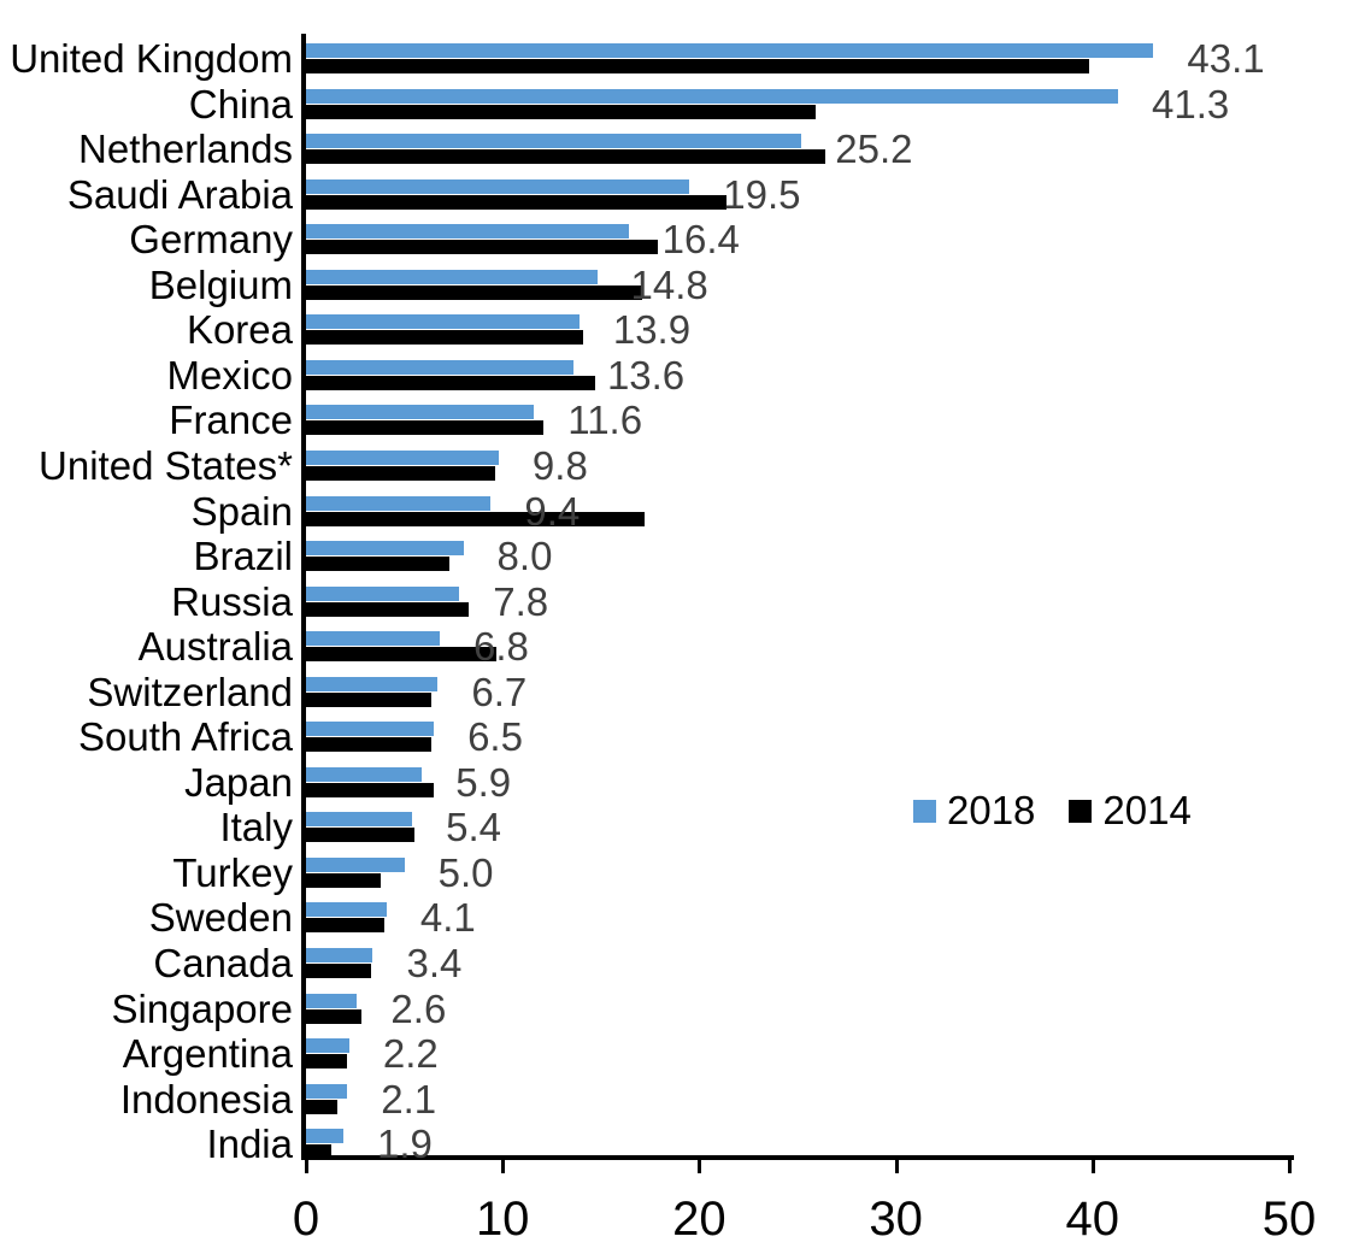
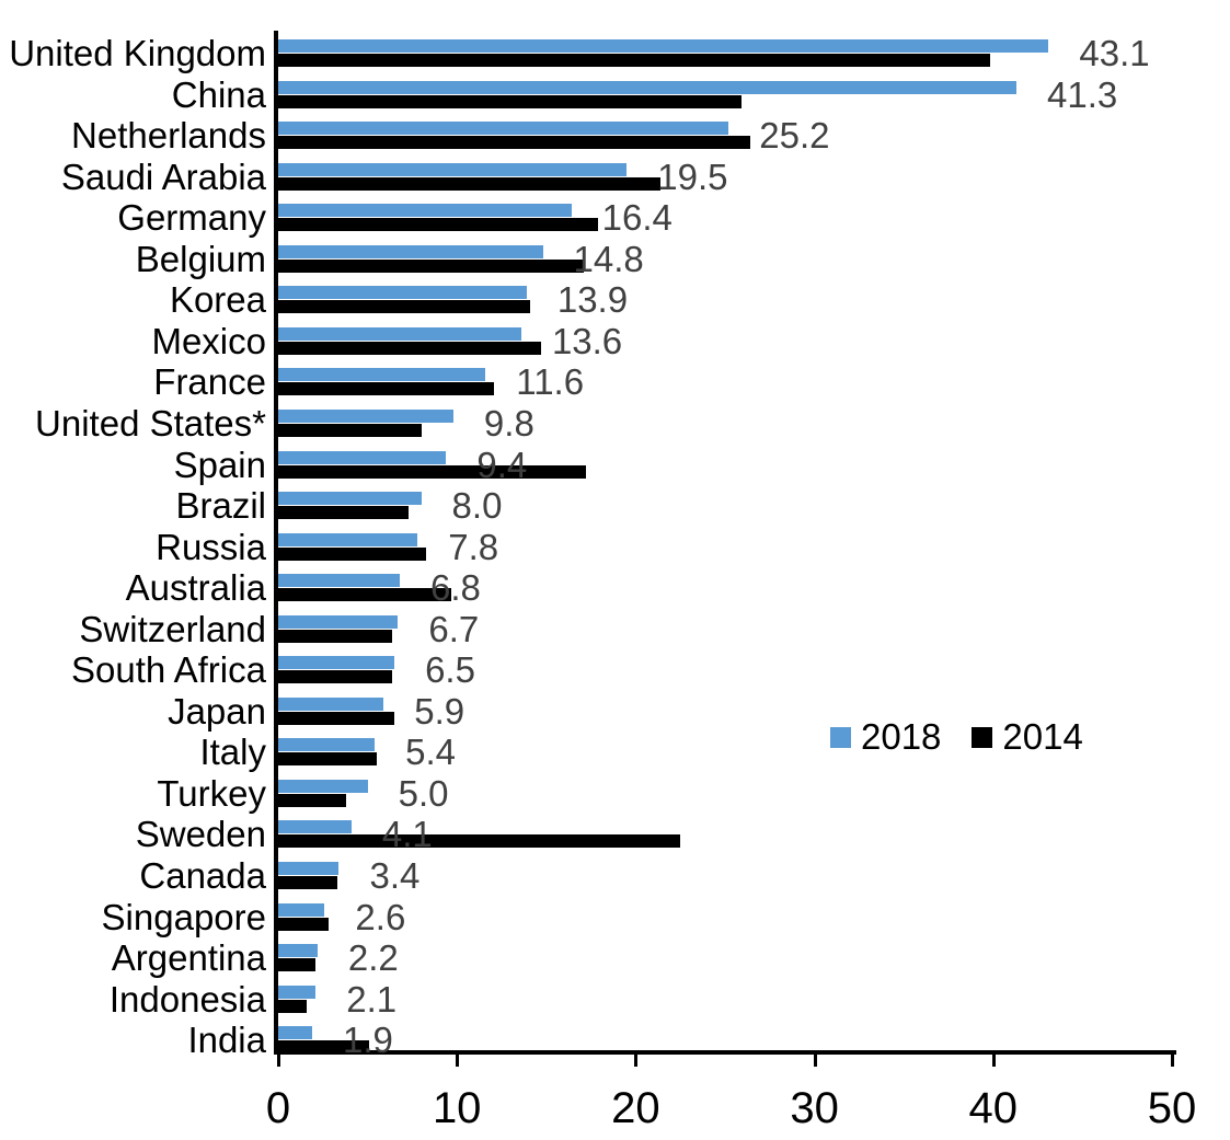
2014/United States*: 9.6 -> 8.0
2014/Sweden: 4.0 -> 22.5
2014/India: 1.3 -> 5.1
